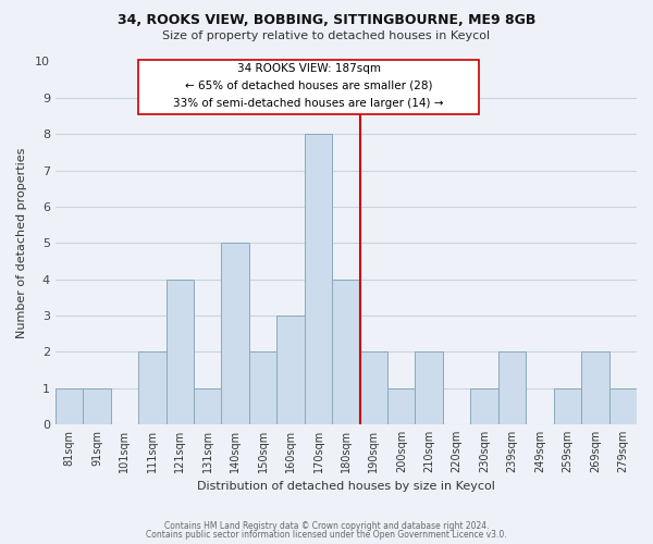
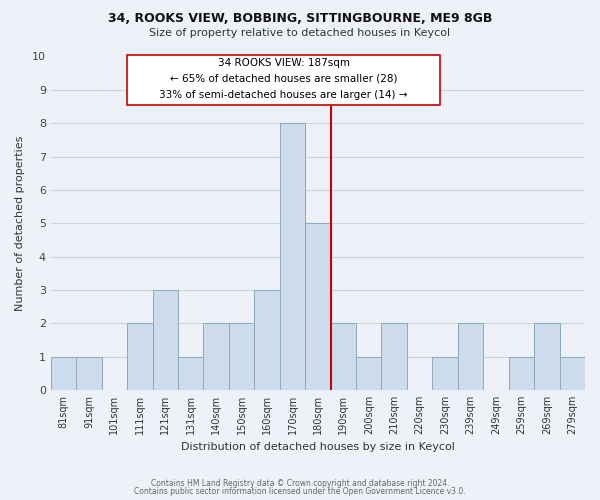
121sqm: 4 -> 3
140sqm: 5 -> 2
180sqm: 4 -> 5
